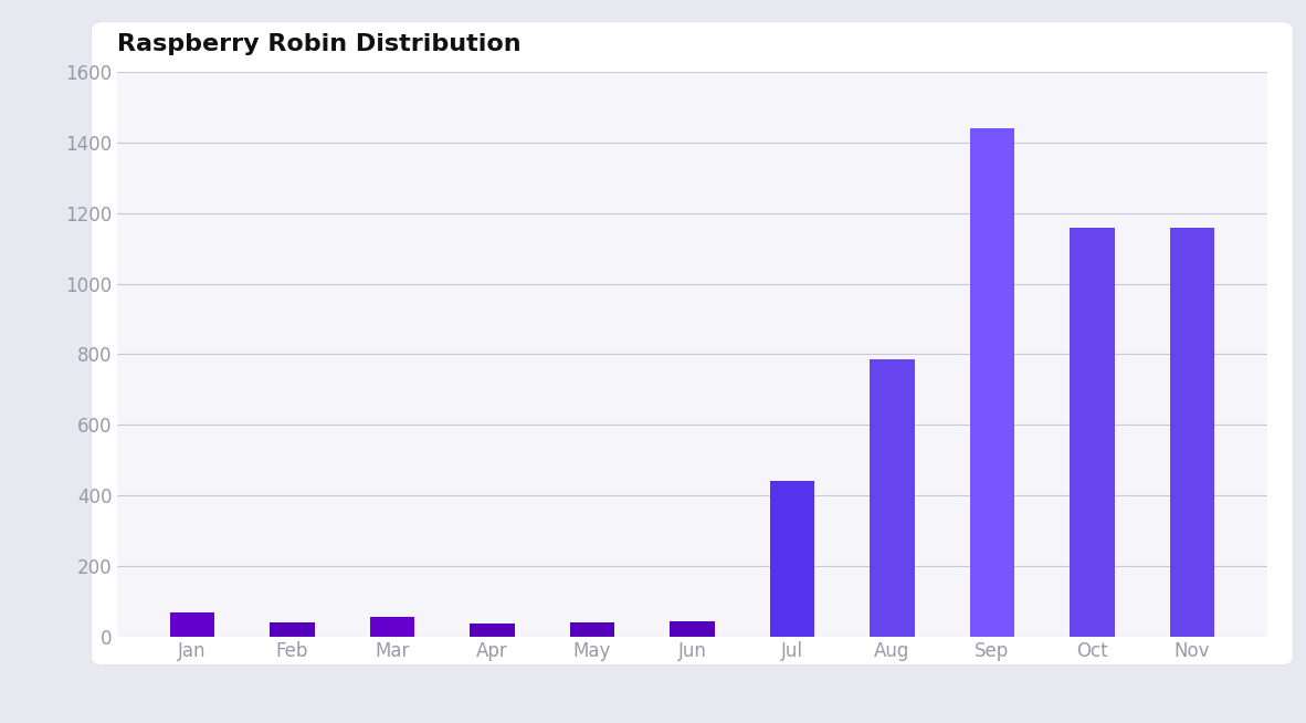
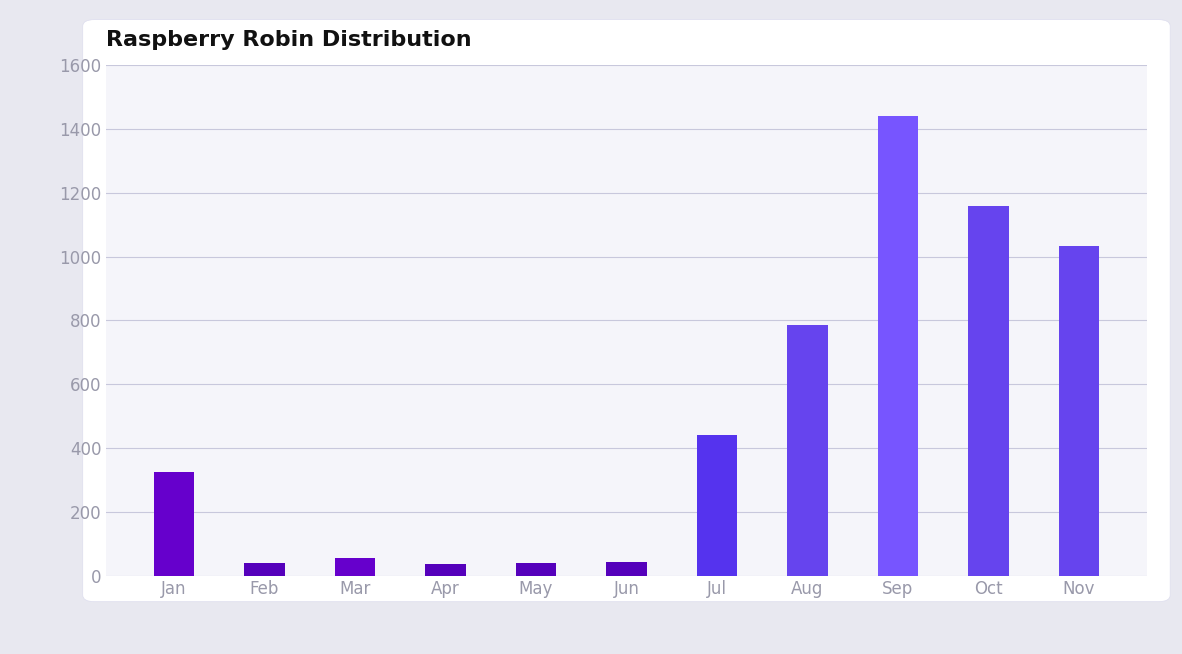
Jan: 68 -> 325
Nov: 1160 -> 1035
